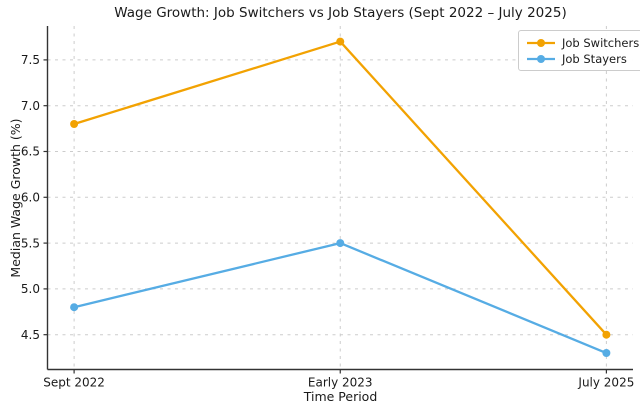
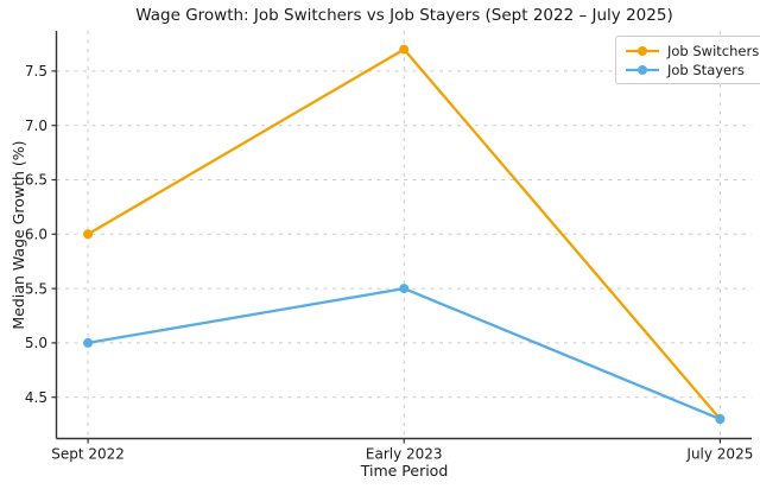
Job Switchers/Sept 2022: 6.8 -> 6.0
Job Stayers/Sept 2022: 4.8 -> 5.0
Job Switchers/July 2025: 4.5 -> 4.3
